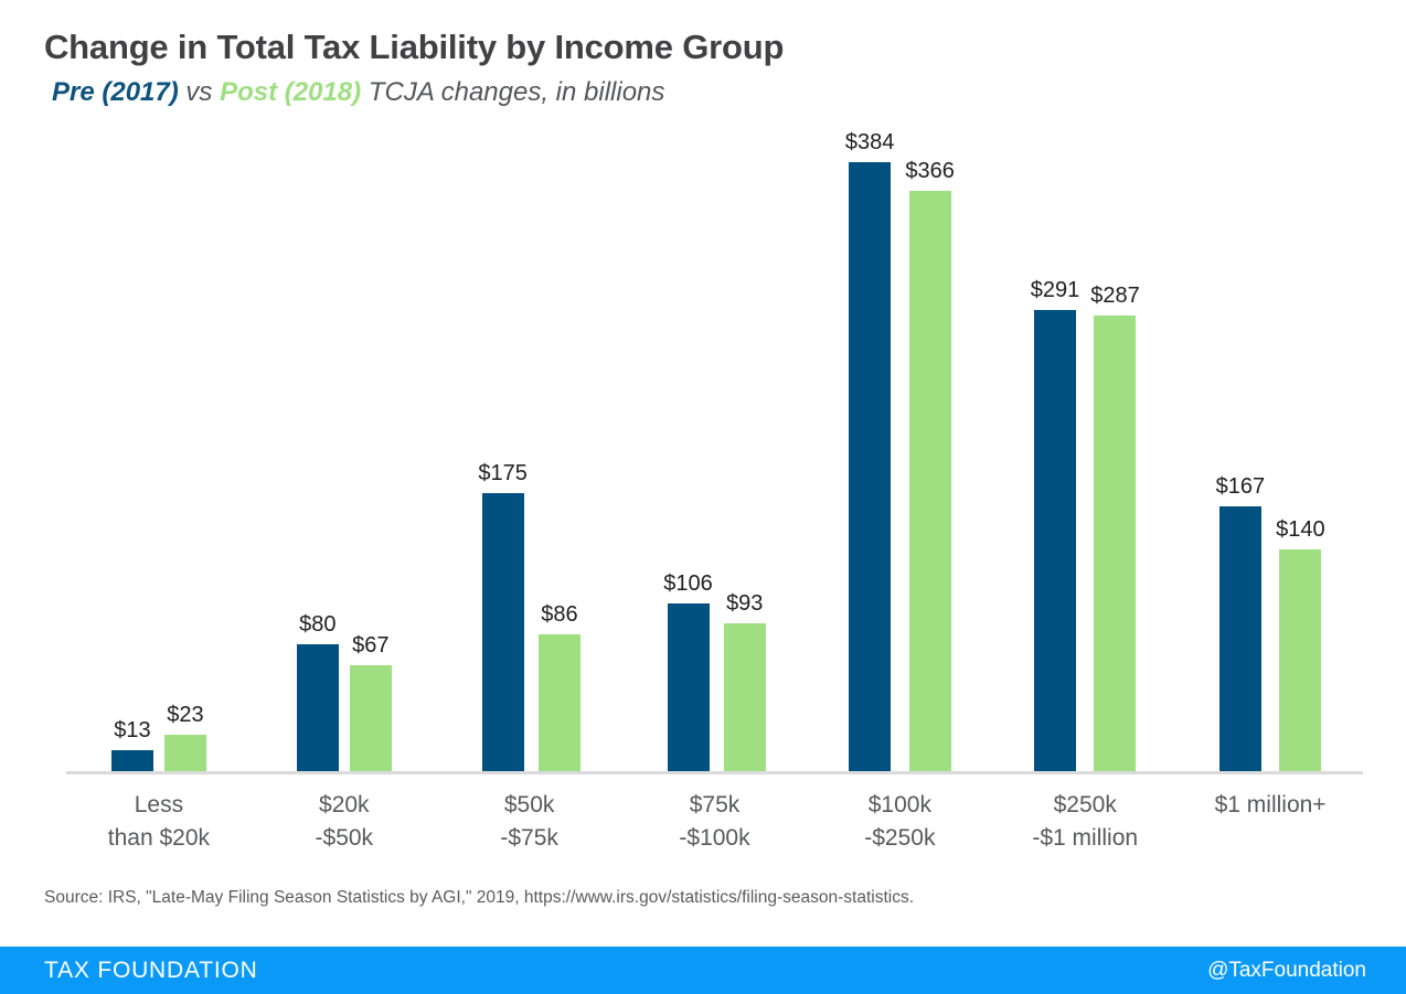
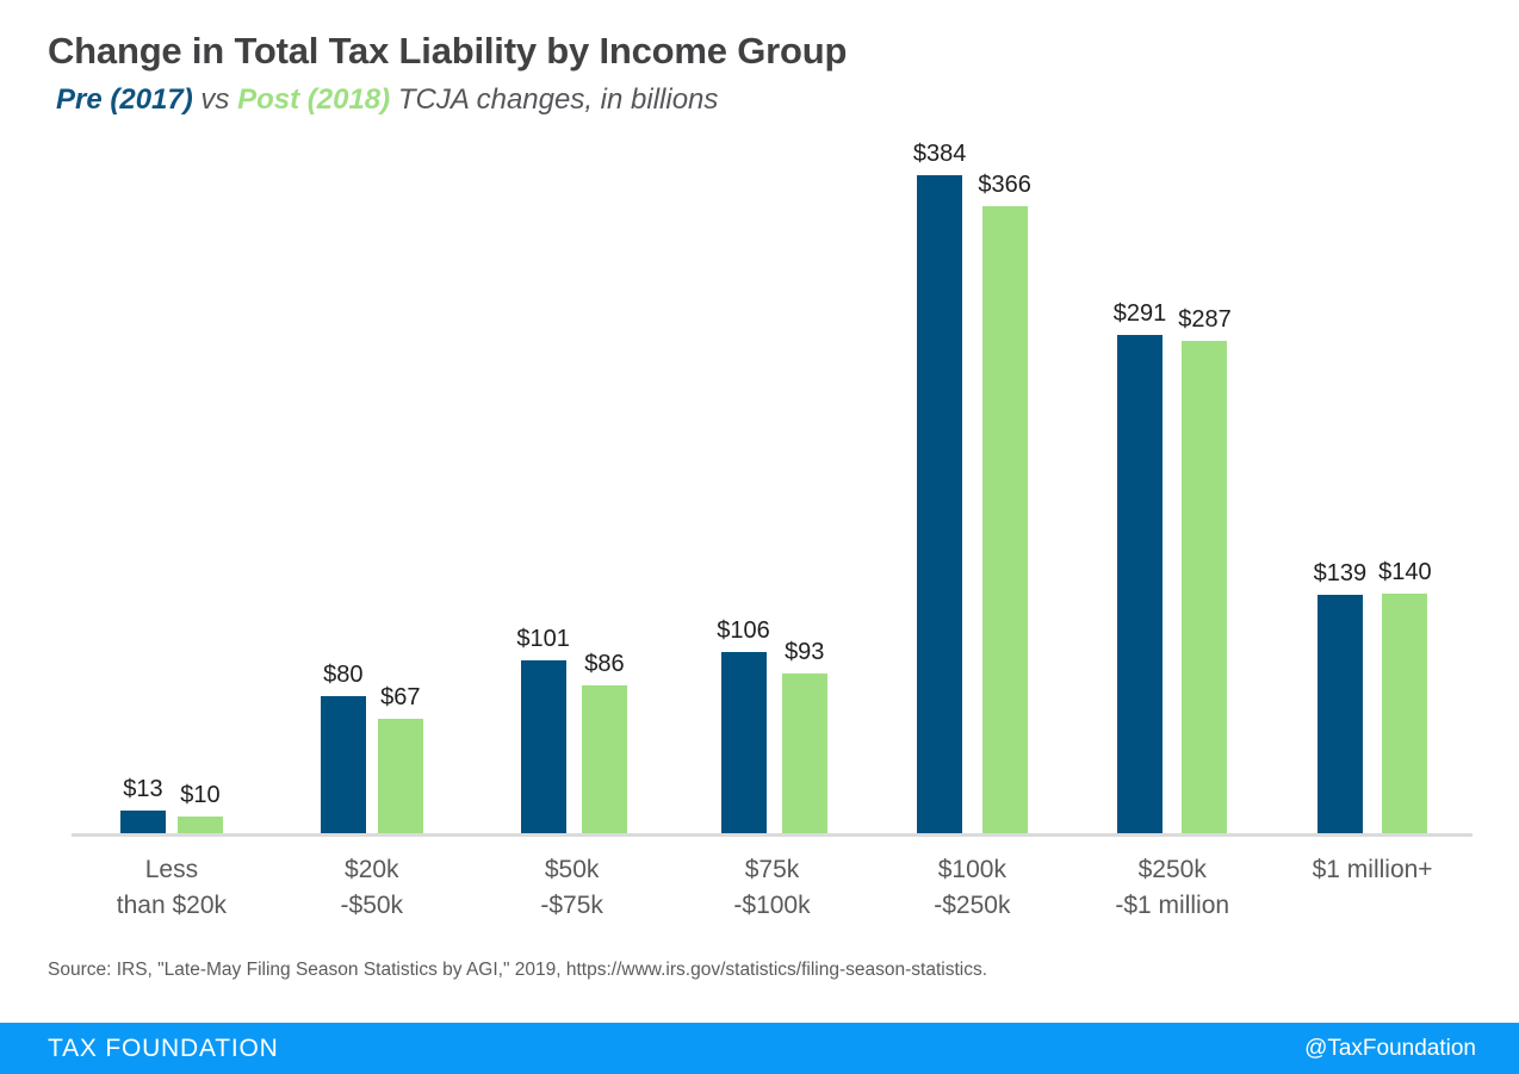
Post (2018)/Less than $20k: $23 -> $10
Pre (2017)/$50k -$75k: $175 -> $101
Pre (2017)/$1 million+: $167 -> $139
